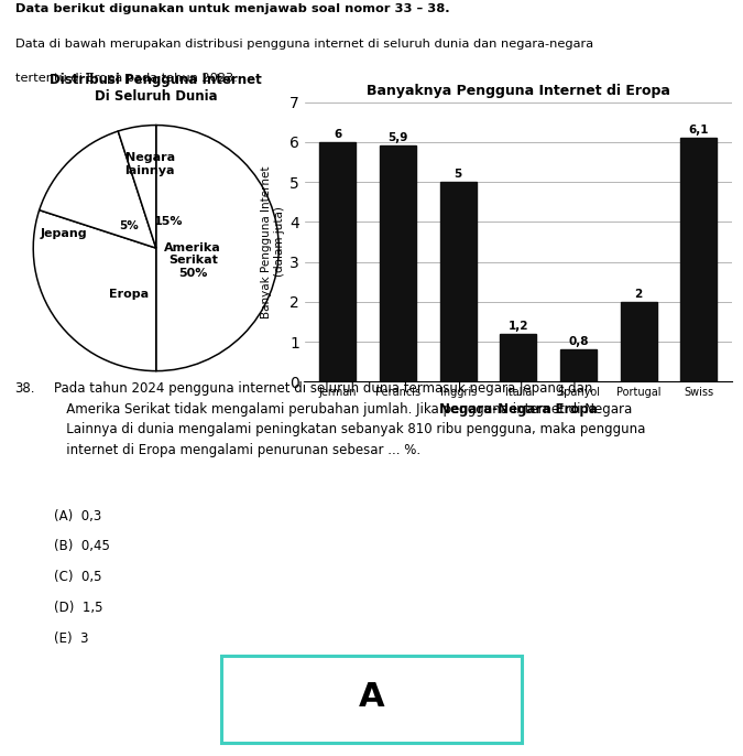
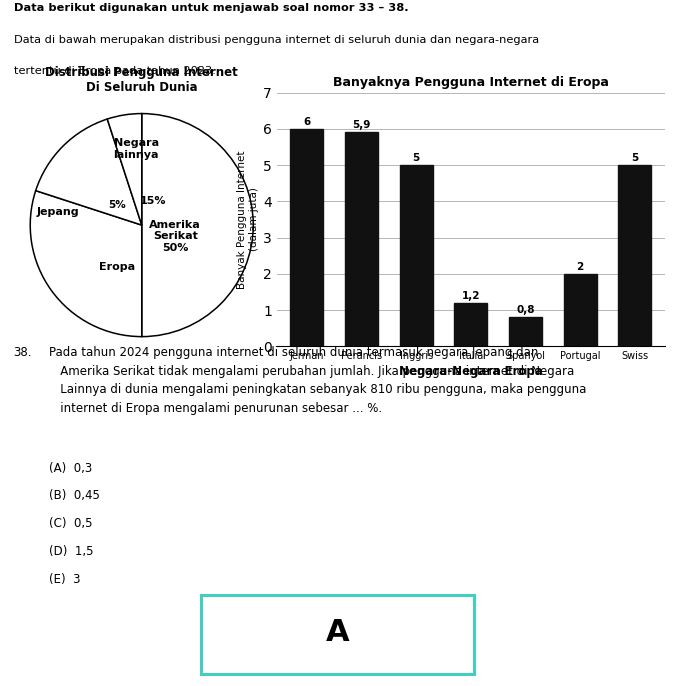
Swiss: 6,1 -> 5
